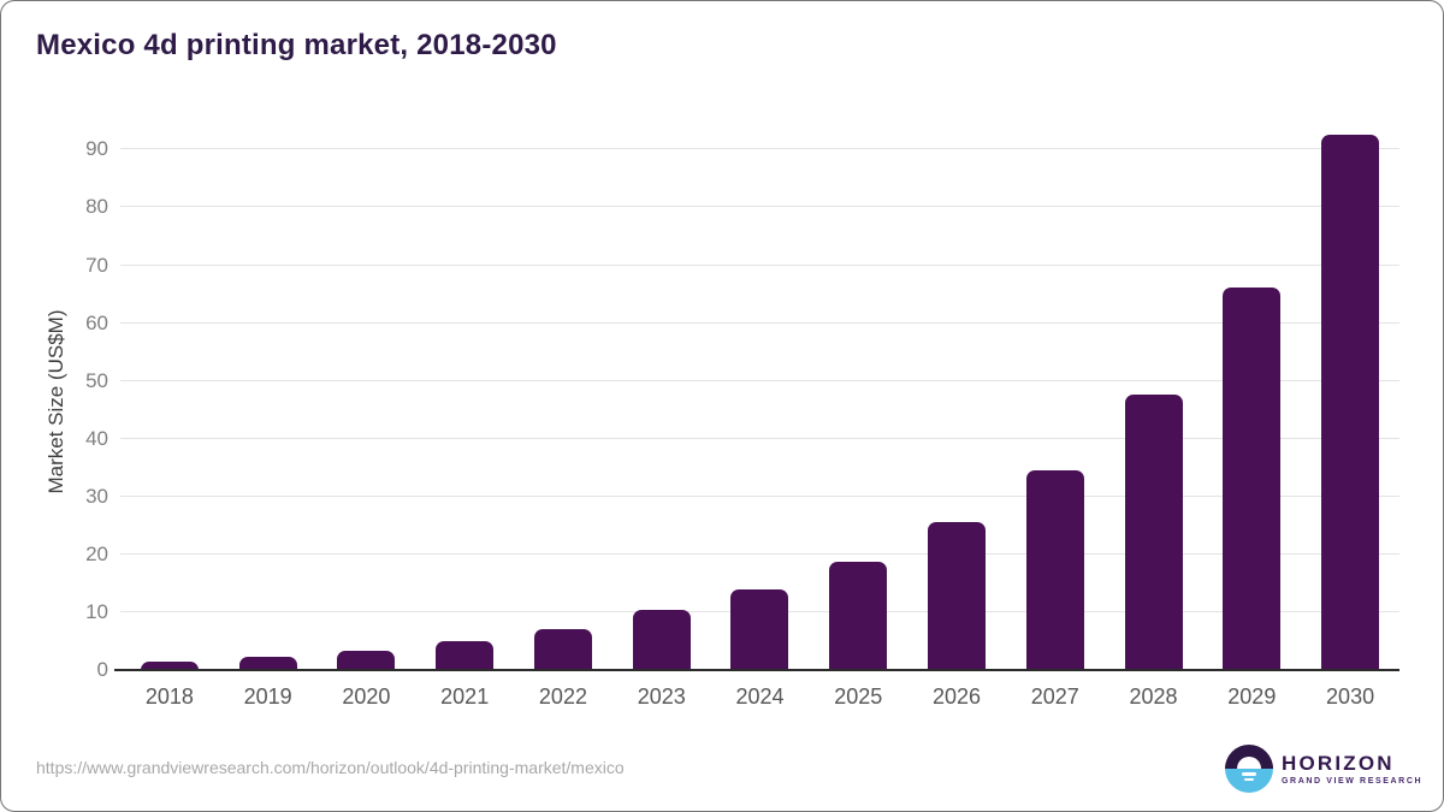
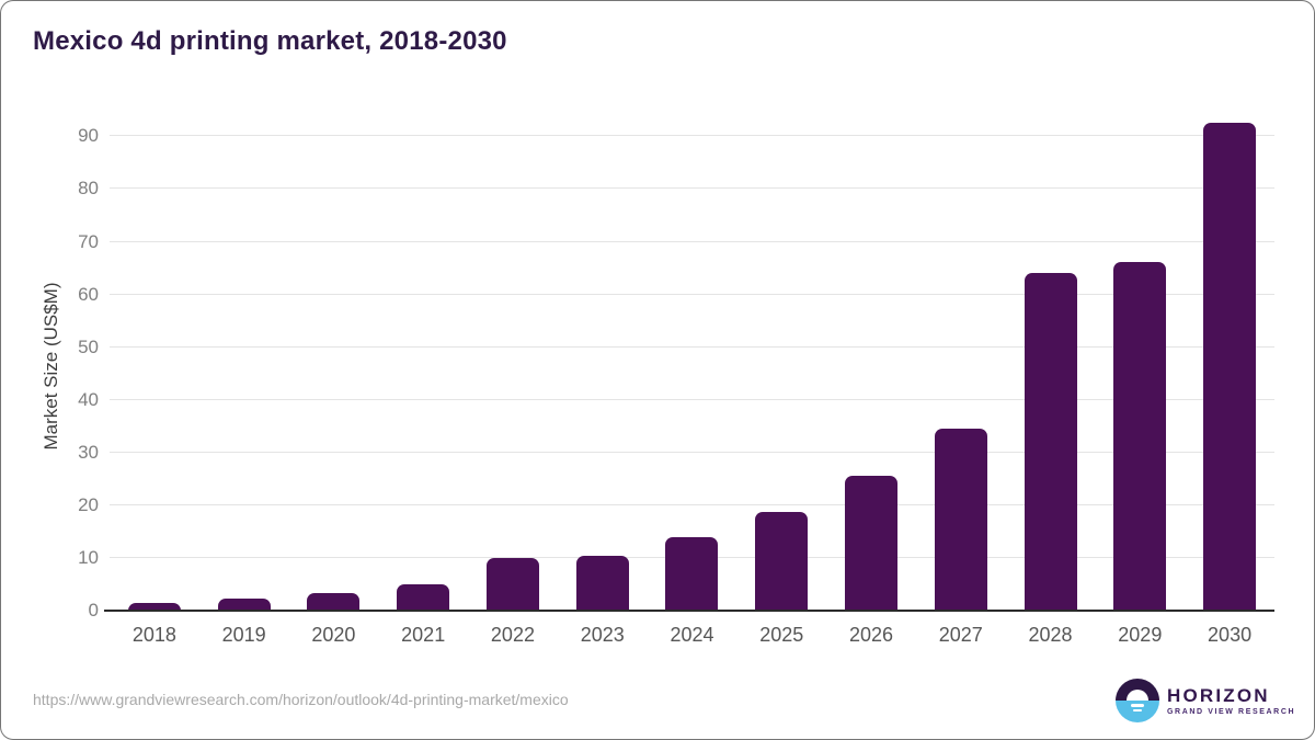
2022: 7 -> 10
2028: 48 -> 64
